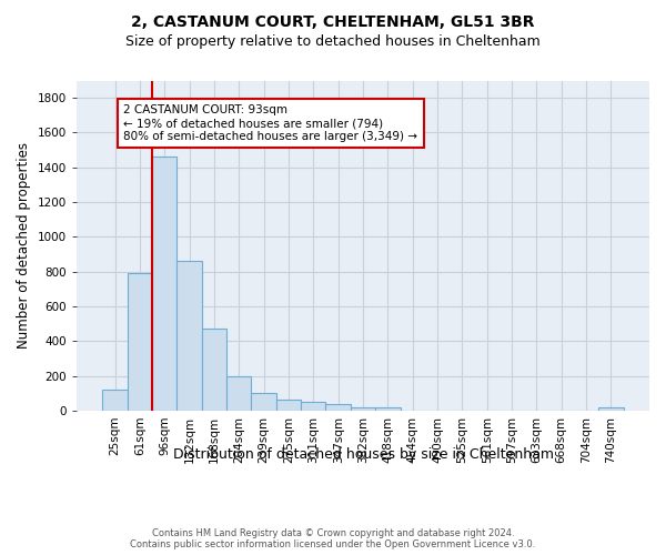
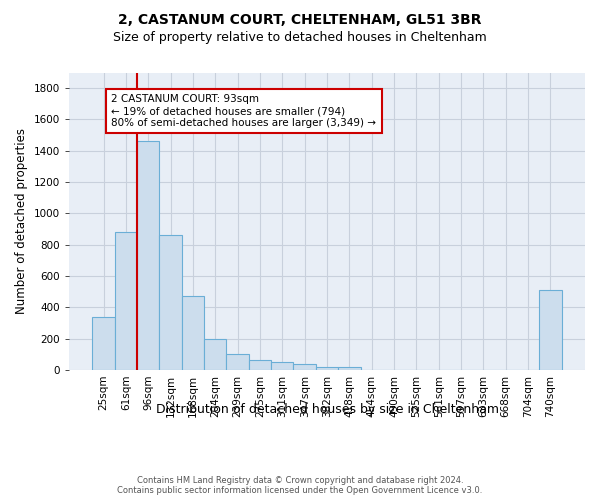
25sqm: 120 -> 340
61sqm: 800 -> 880
740sqm: 20 -> 510
